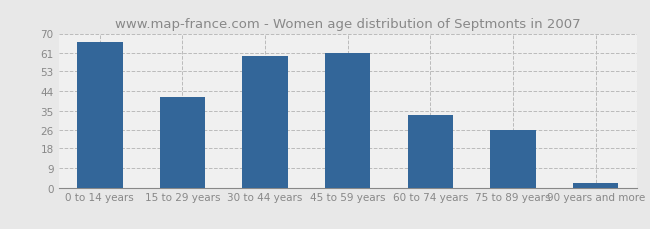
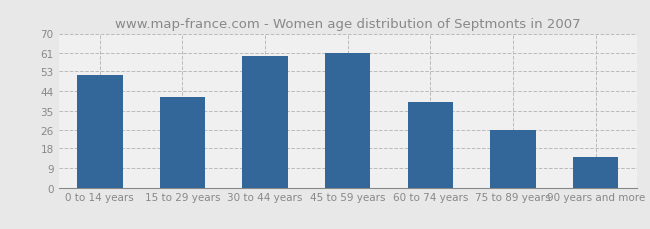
0 to 14 years: 66 -> 51
60 to 74 years: 33 -> 39
90 years and more: 2 -> 14
